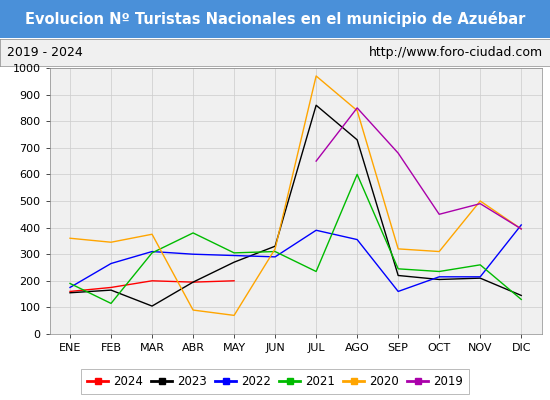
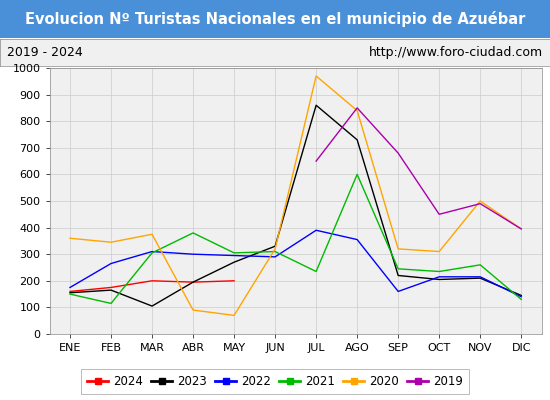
2021/ENE: 190 -> 150
2022/DIC: 410 -> 140
